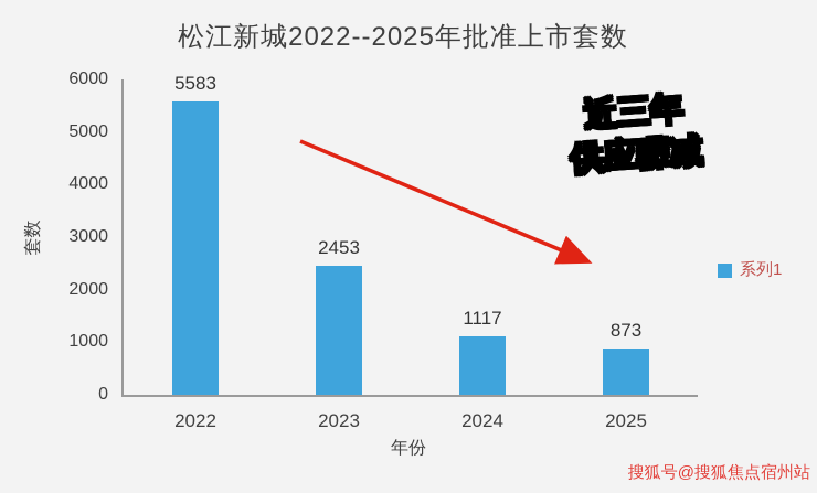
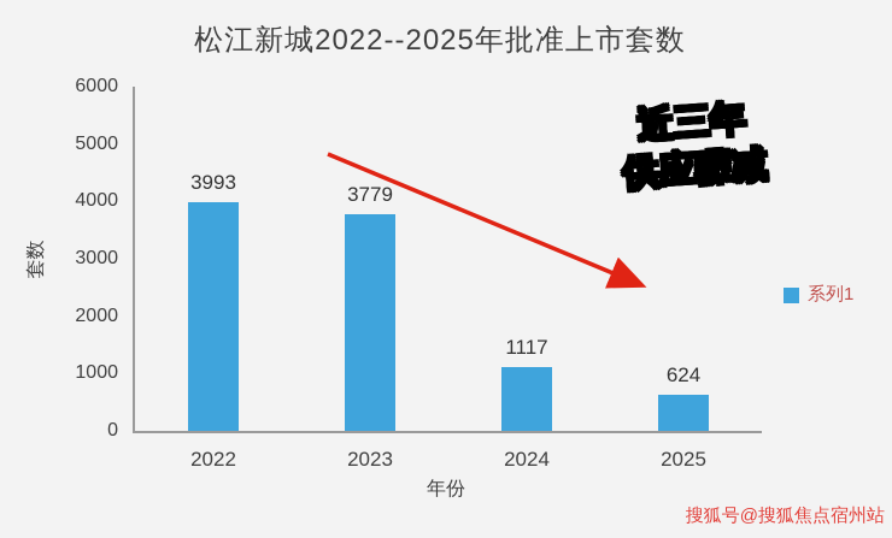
2022: 5583 -> 3993
2023: 2453 -> 3779
2025: 873 -> 624
